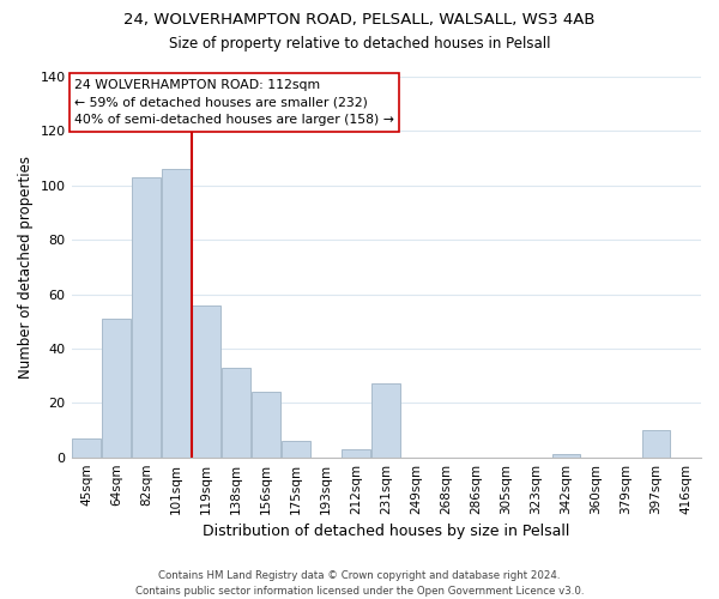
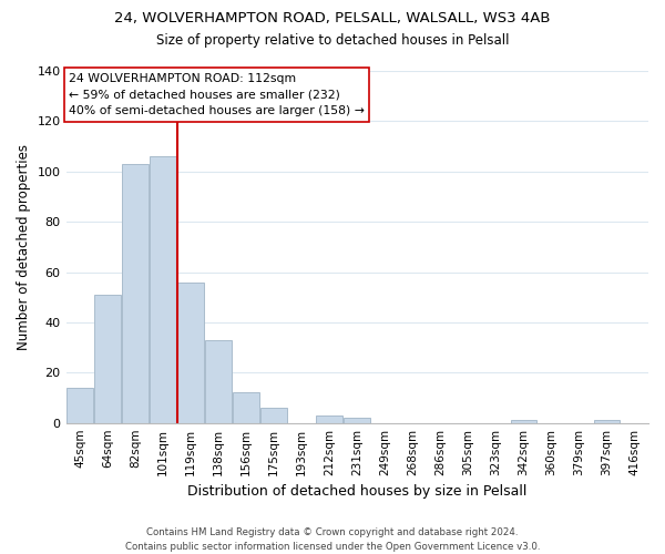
45sqm: 7 -> 14
156sqm: 24 -> 12
231sqm: 27 -> 2
397sqm: 10 -> 1
